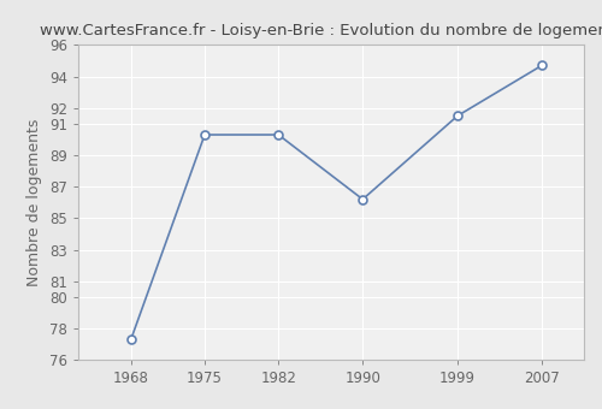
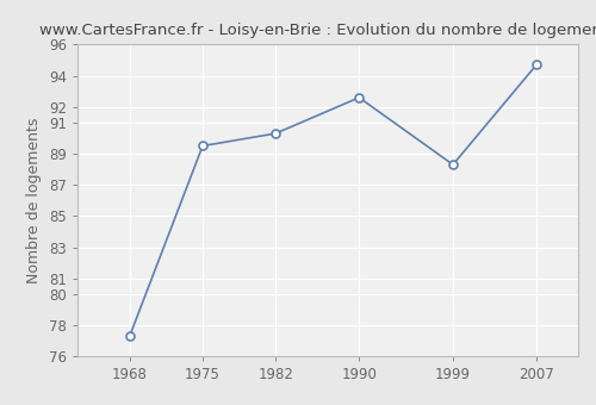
1975: 90.3 -> 89.5
1990: 86.2 -> 92.6
1999: 91.5 -> 88.3
